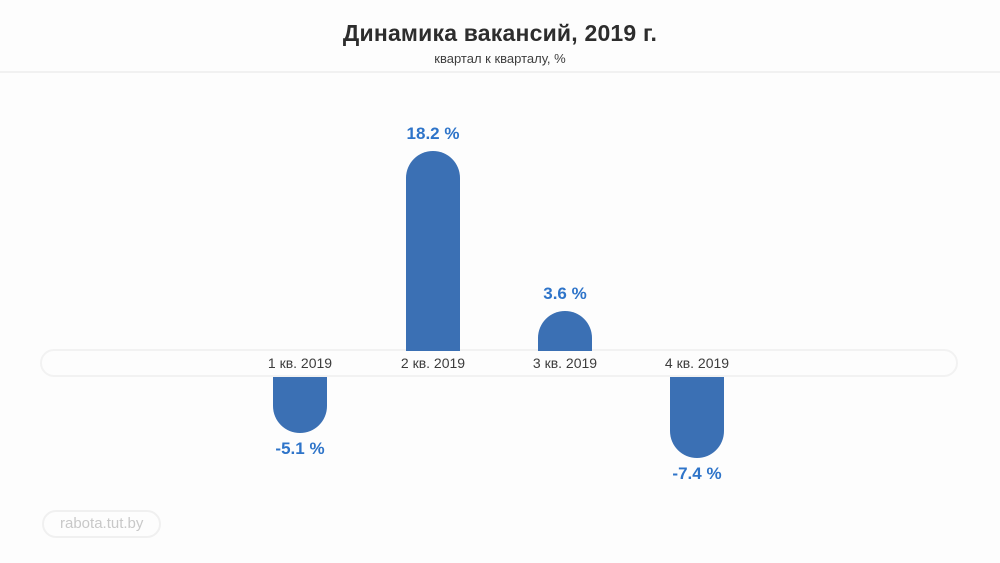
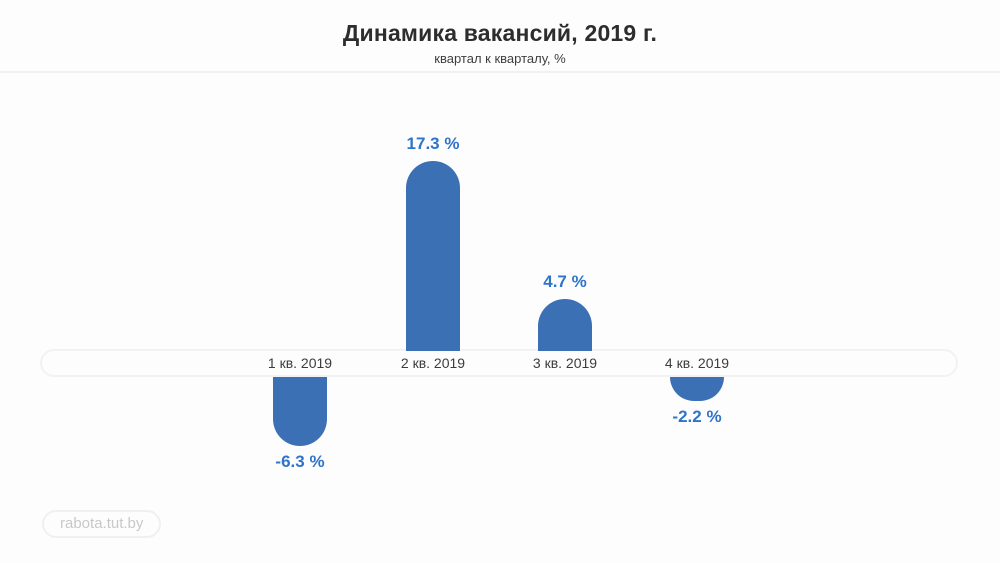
1 кв. 2019: -5.1 -> -6.3
2 кв. 2019: 18.2 -> 17.3
3 кв. 2019: 3.6 -> 4.7
4 кв. 2019: -7.4 -> -2.2
